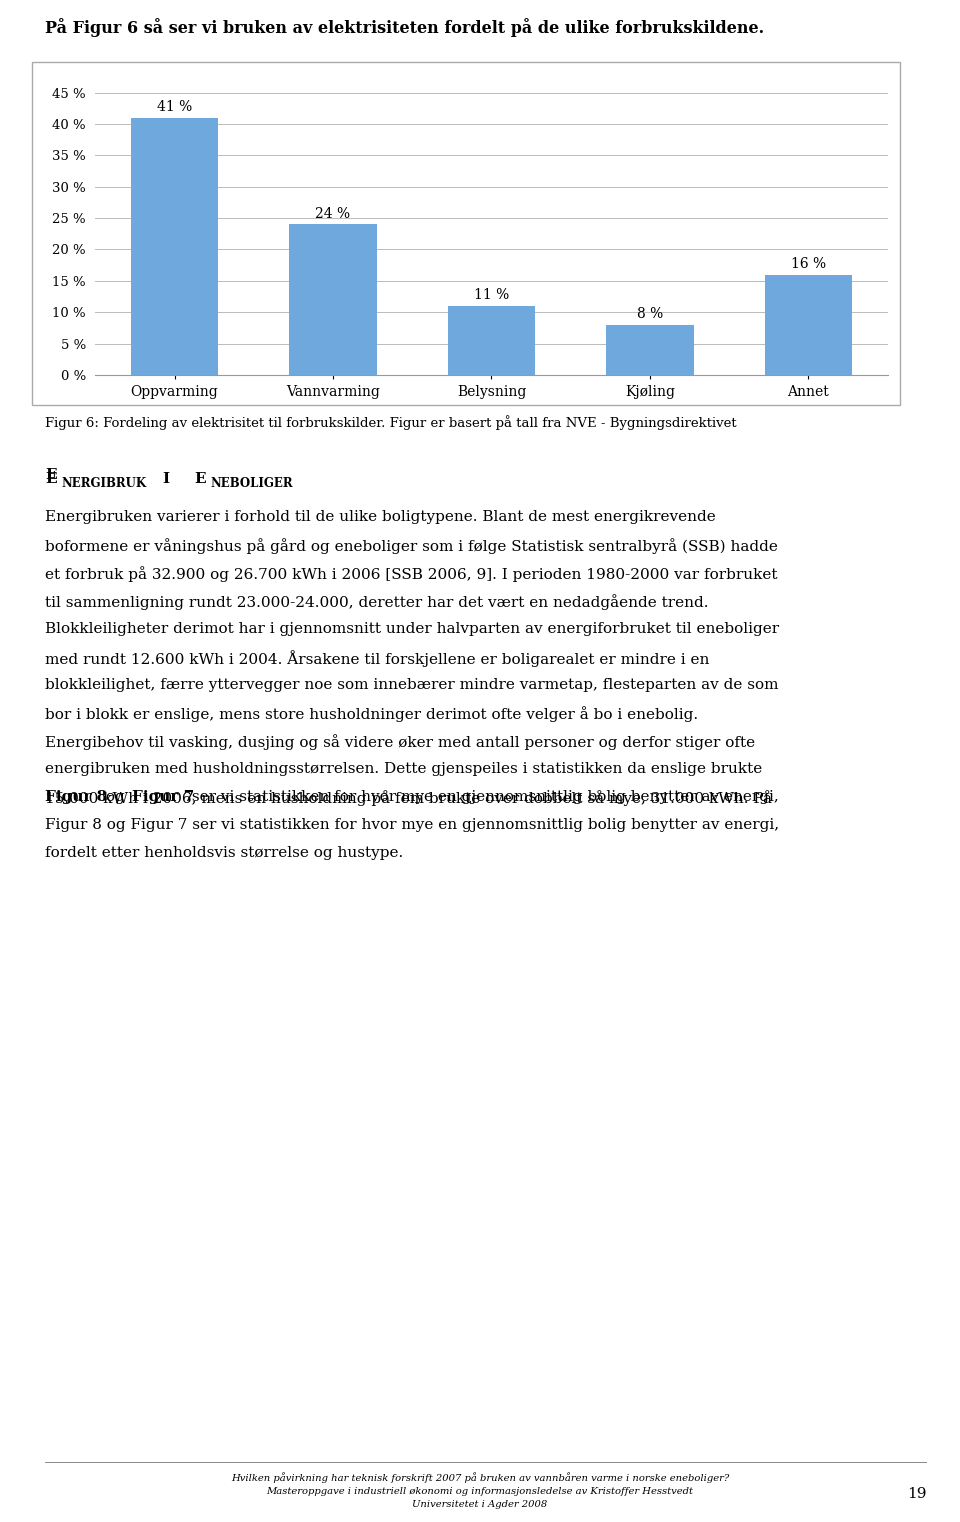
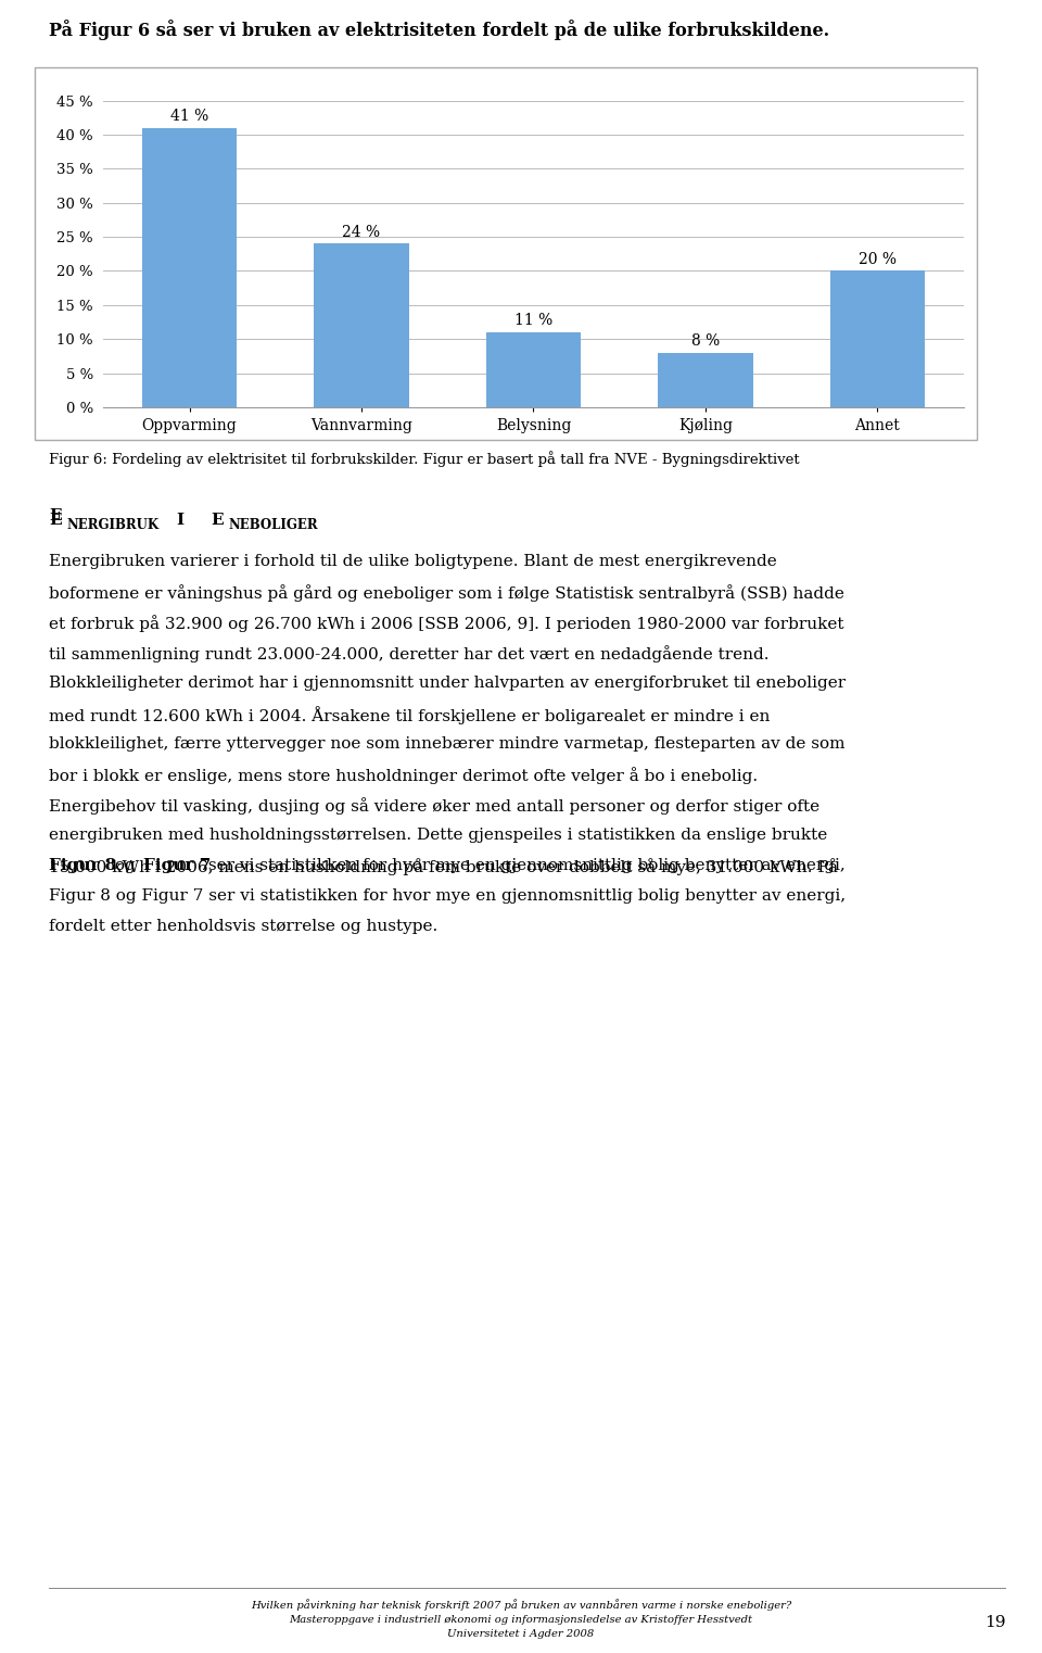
Annet: 16 -> 20
